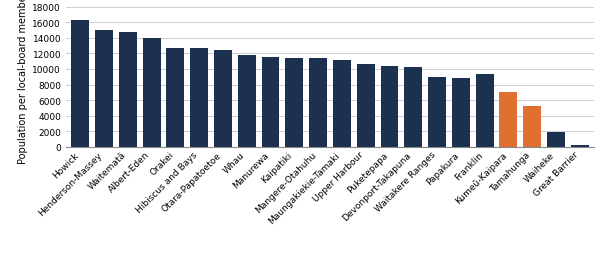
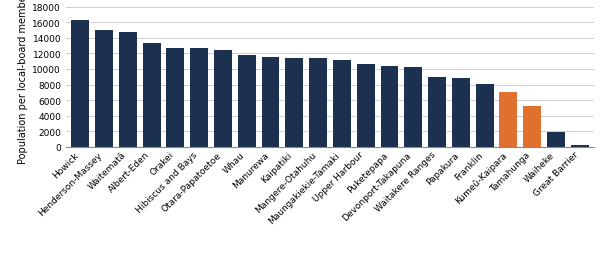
Albert-Eden: 14000 -> 13300
Franklin: 9400 -> 8000
